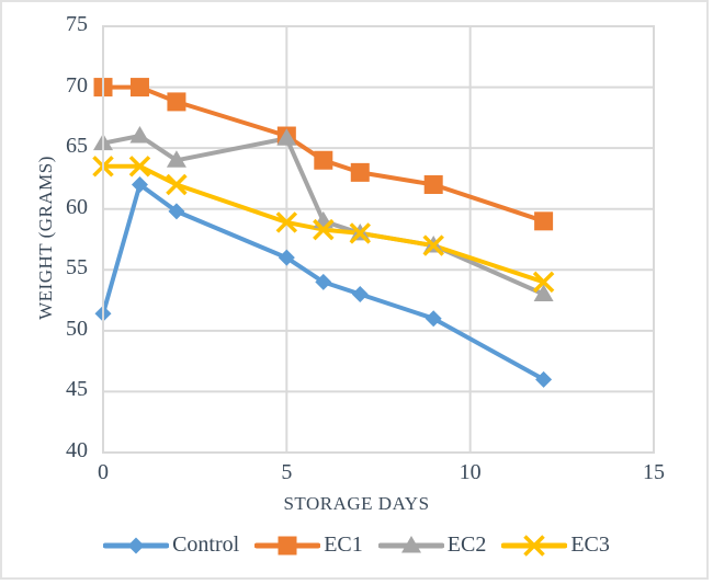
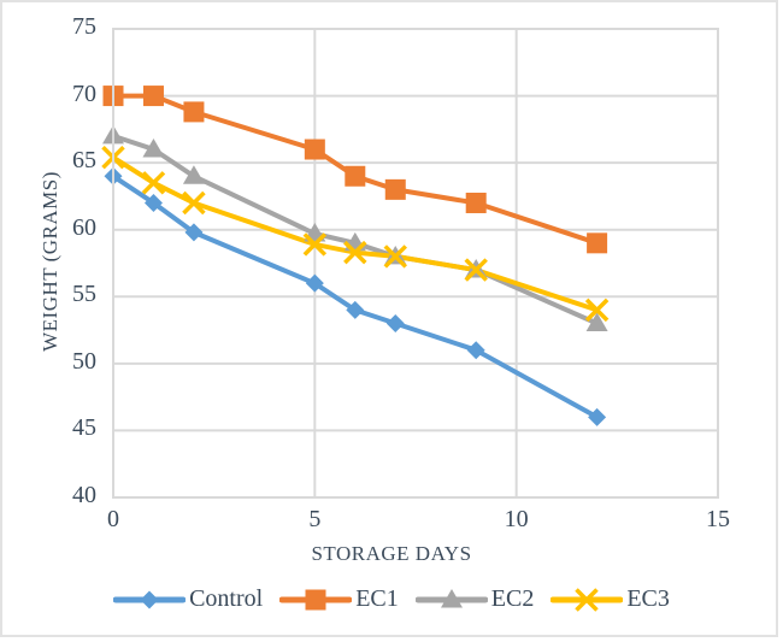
Control/0: 51.4 -> 64.0
EC2/0: 65.4 -> 67.0
EC3/0: 63.5 -> 65.4
EC2/5: 65.8 -> 59.7
